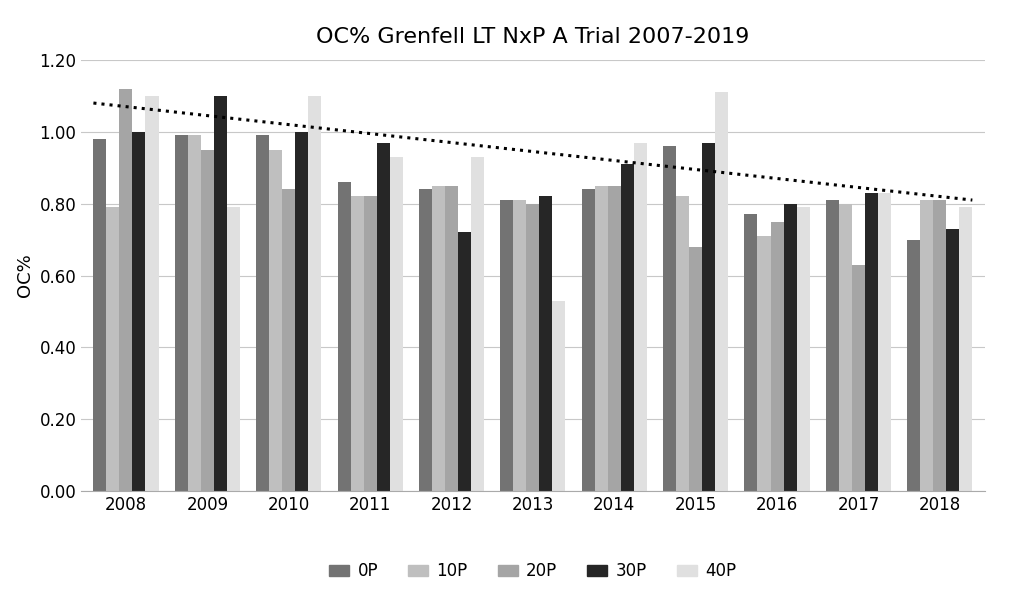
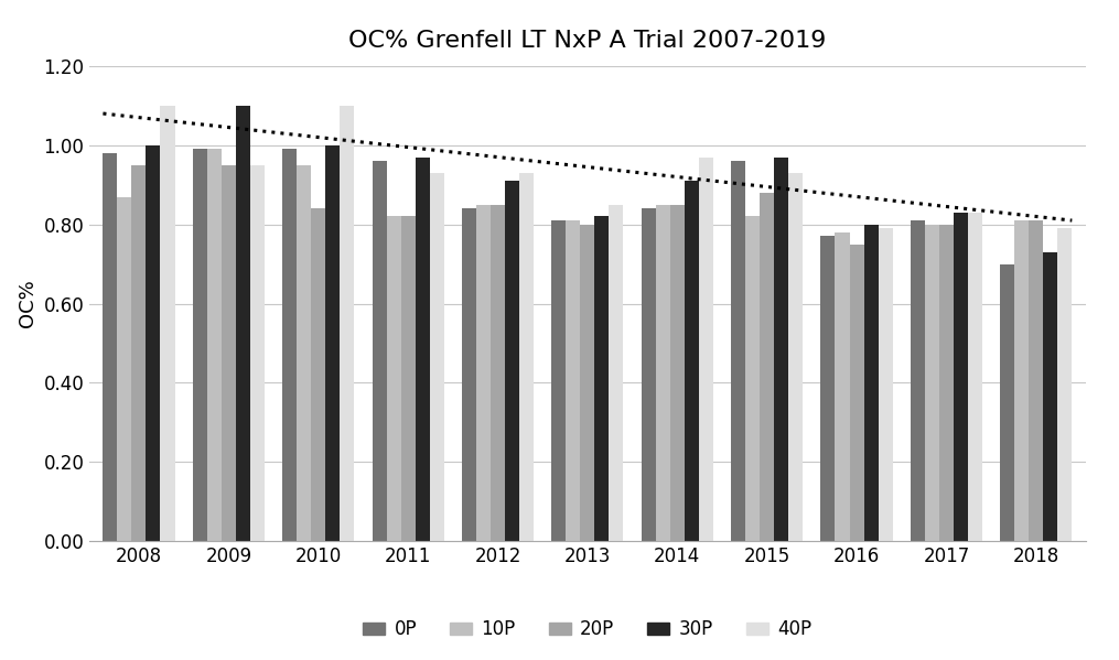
10P/2008: 0.79 -> 0.87
20P/2008: 1.12 -> 0.95
40P/2009: 0.79 -> 0.95
0P/2011: 0.86 -> 0.96
30P/2012: 0.72 -> 0.91
40P/2013: 0.53 -> 0.85
20P/2015: 0.68 -> 0.88
40P/2015: 1.11 -> 0.93
10P/2016: 0.71 -> 0.78
20P/2017: 0.63 -> 0.80
